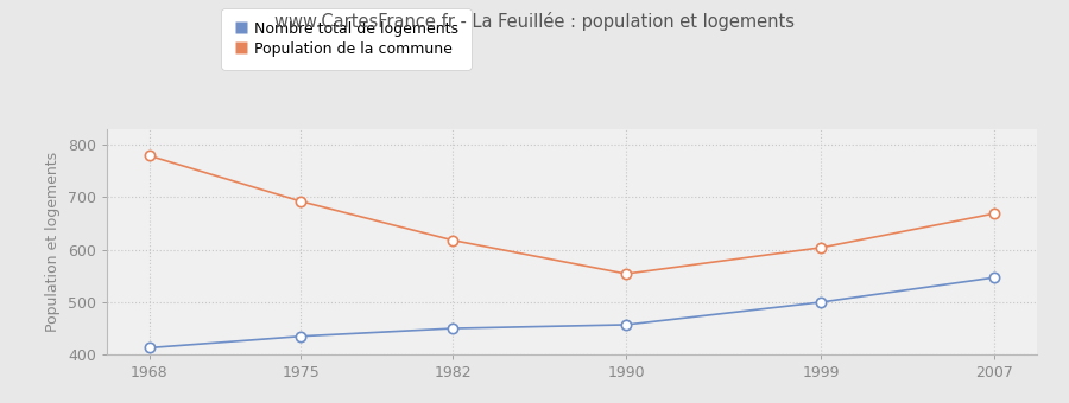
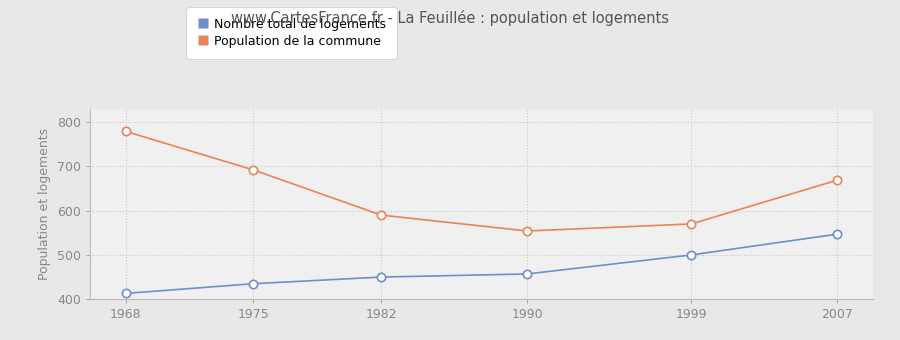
Population de la commune/1982: 618 -> 590
Population de la commune/1999: 604 -> 570
